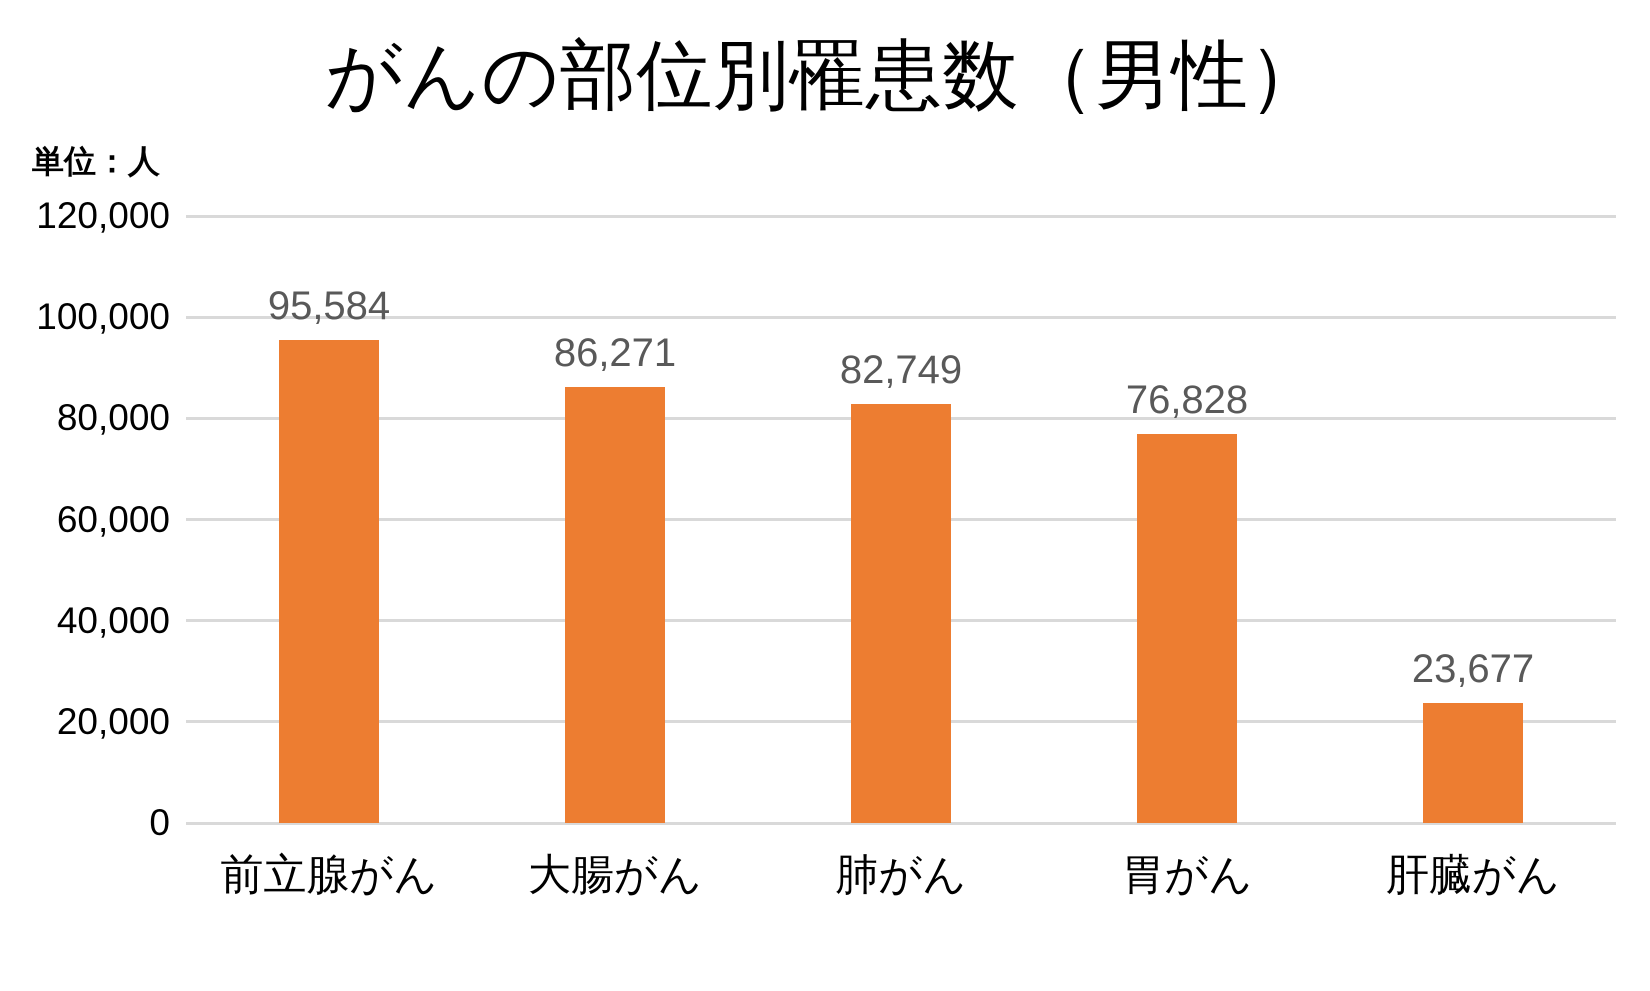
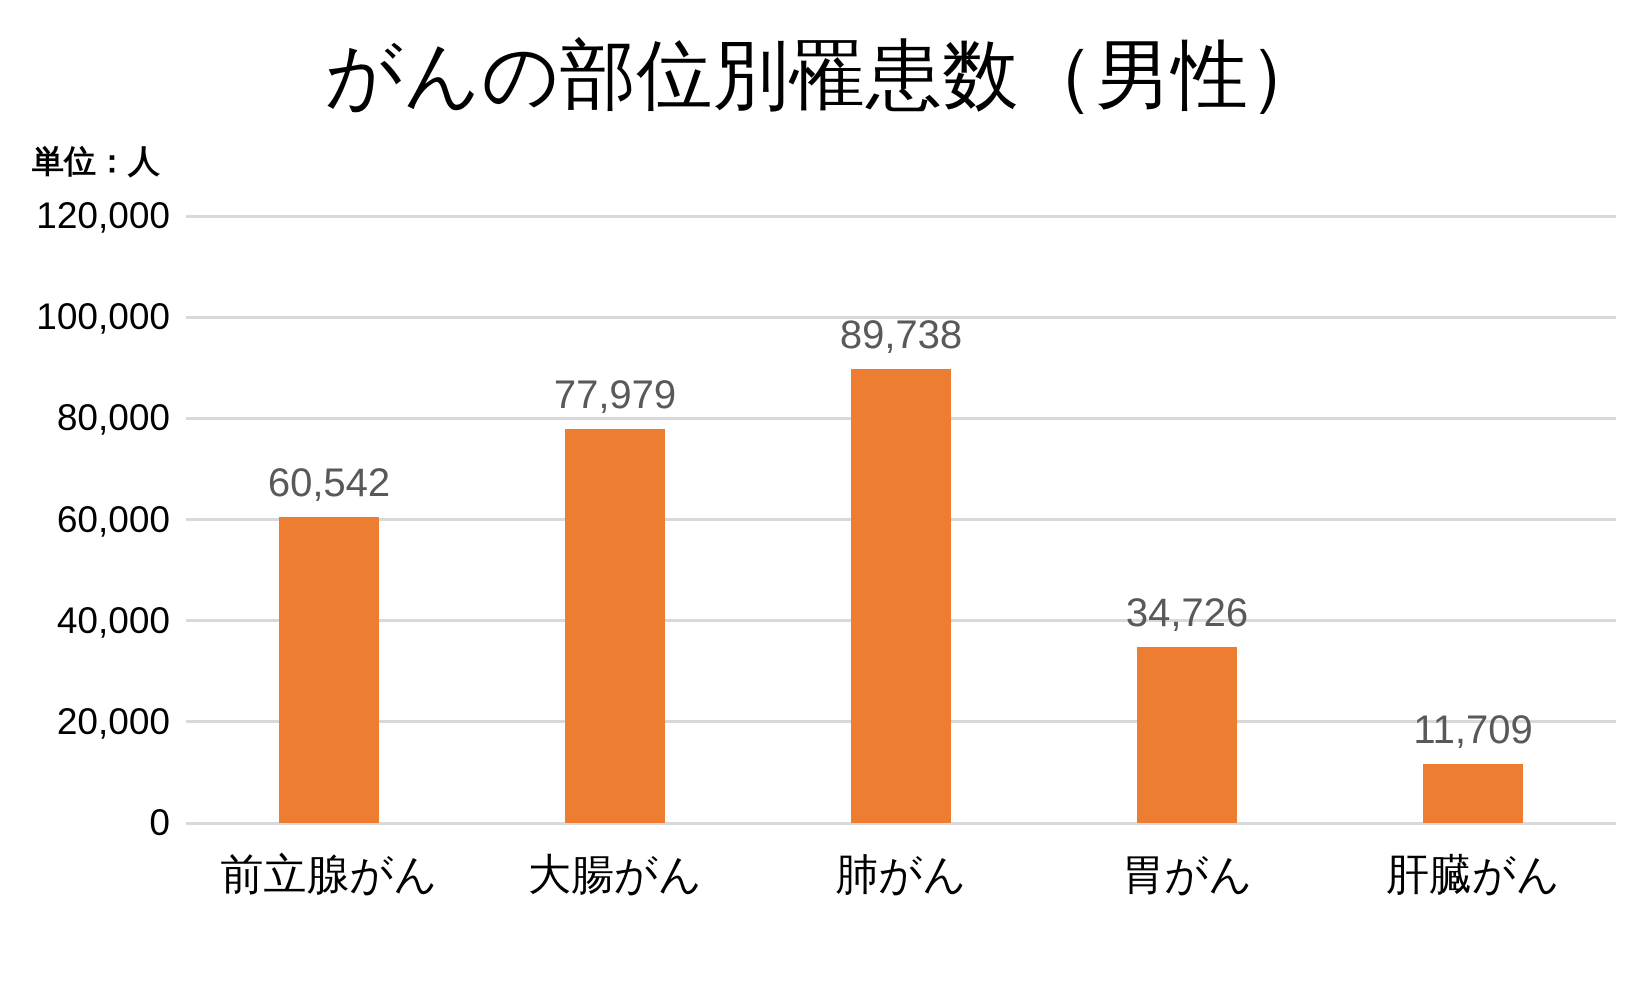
前立腺がん: 95,584 -> 60,542
大腸がん: 86,271 -> 77,979
肺がん: 82,749 -> 89,738
胃がん: 76,828 -> 34,726
肝臓がん: 23,677 -> 11,709
